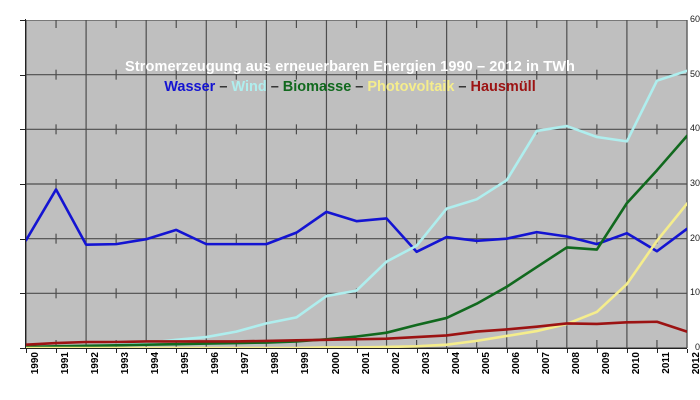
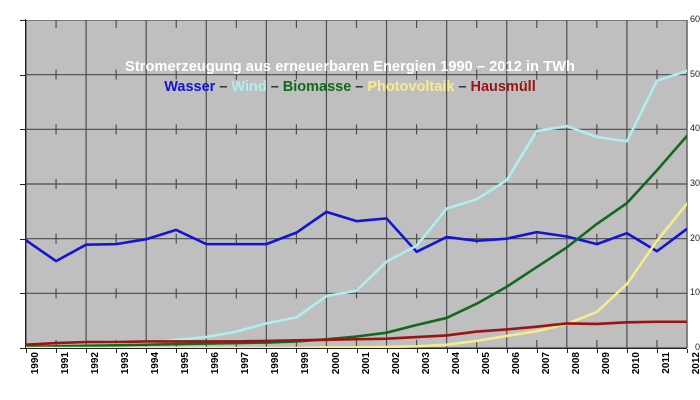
Wasser/1991: 29 -> 16
Biomasse/2009: 18 -> 23
Hausmüll/2012: 3 -> 5
